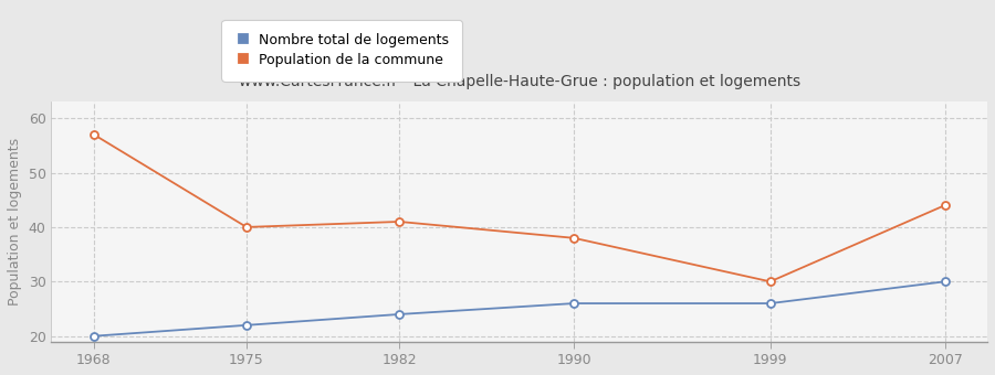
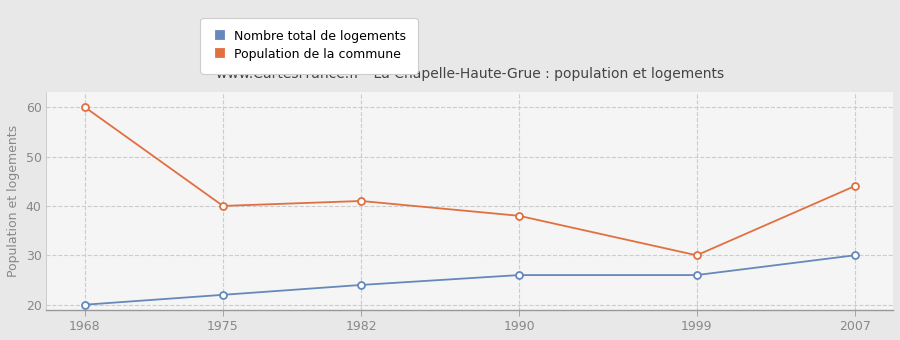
Population de la commune/1968: 57 -> 60
